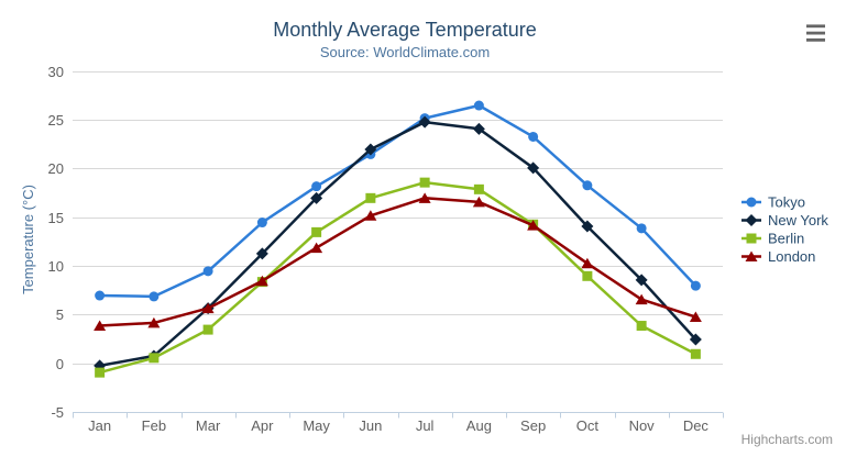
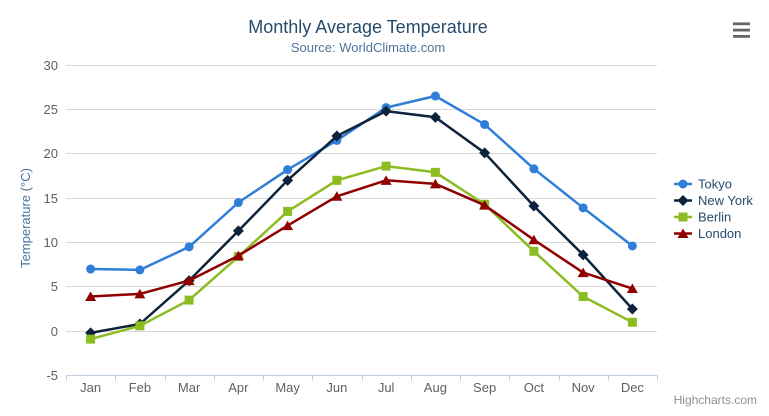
Tokyo/Dec: 8 -> 10
